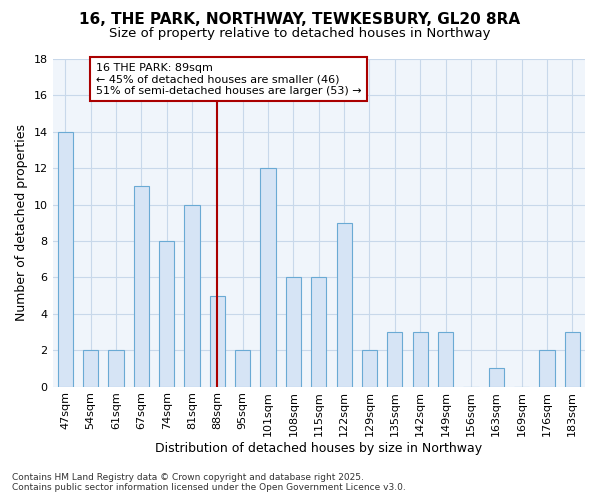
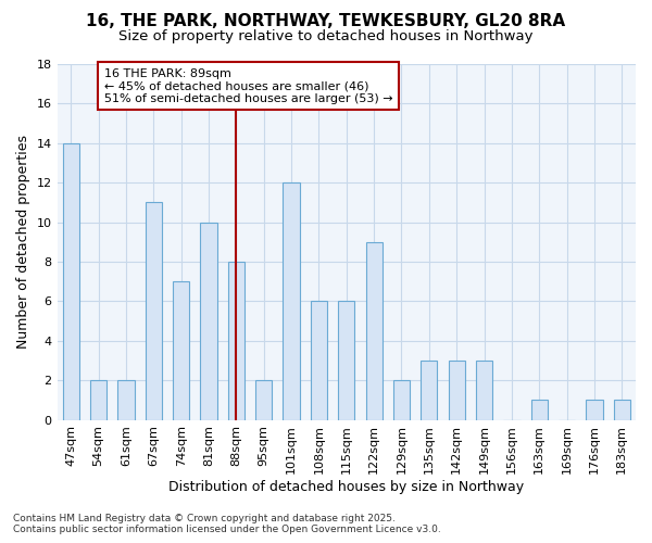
74sqm: 8 -> 7
88sqm: 5 -> 8
176sqm: 2 -> 1
183sqm: 3 -> 1
